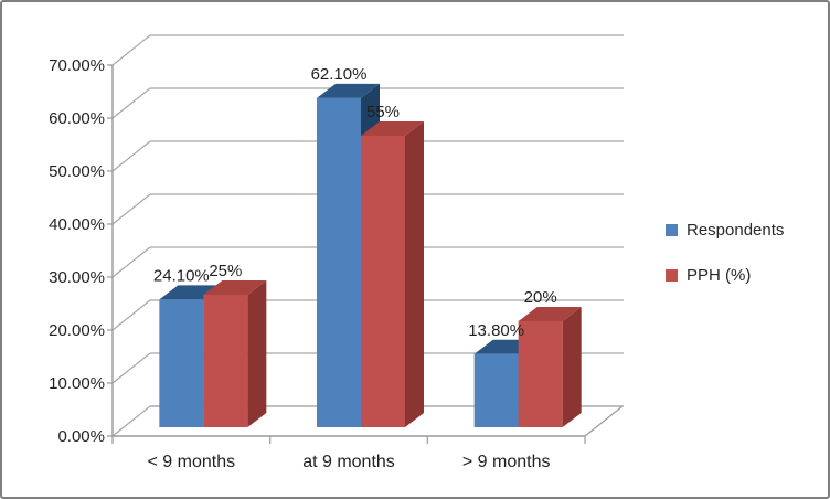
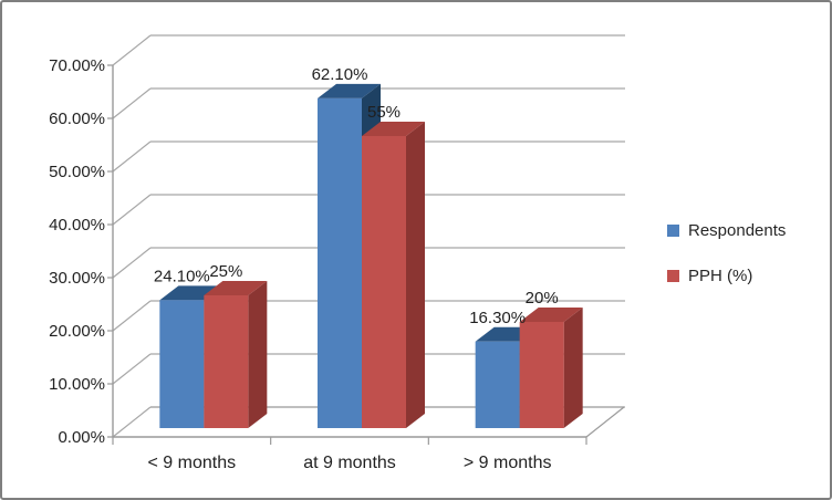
Respondents/> 9 months: 13.80% -> 16.30%
